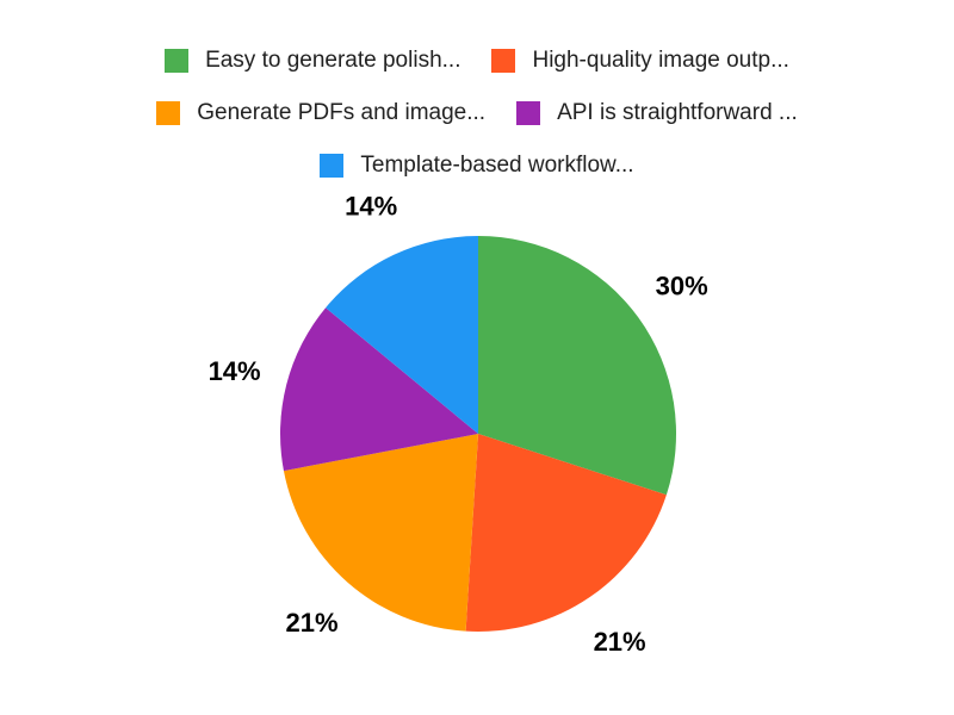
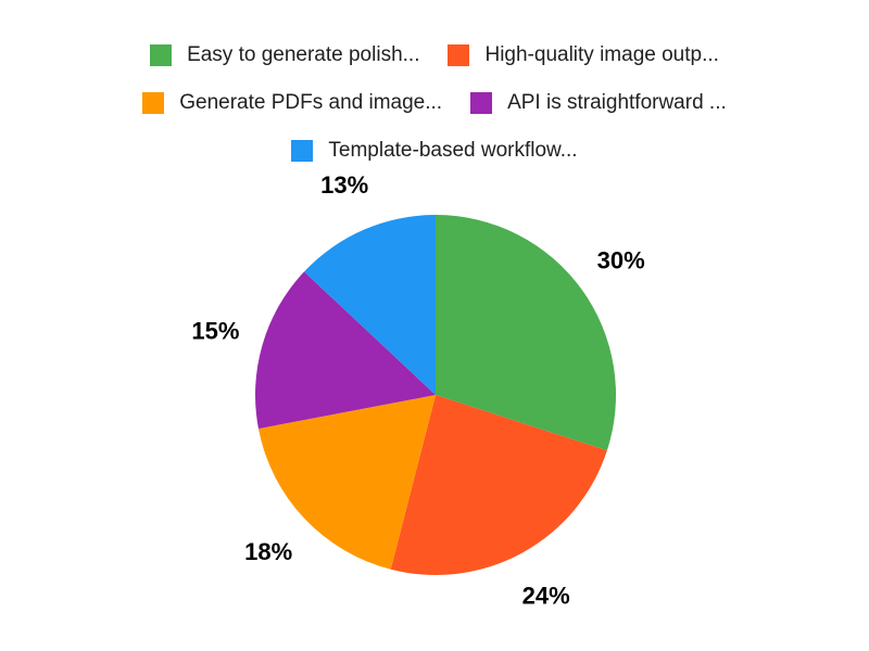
High-quality image outp...: 21% -> 24%
Generate PDFs and image...: 21% -> 18%
API is straightforward ...: 14% -> 15%
Template-based workflow...: 14% -> 13%
